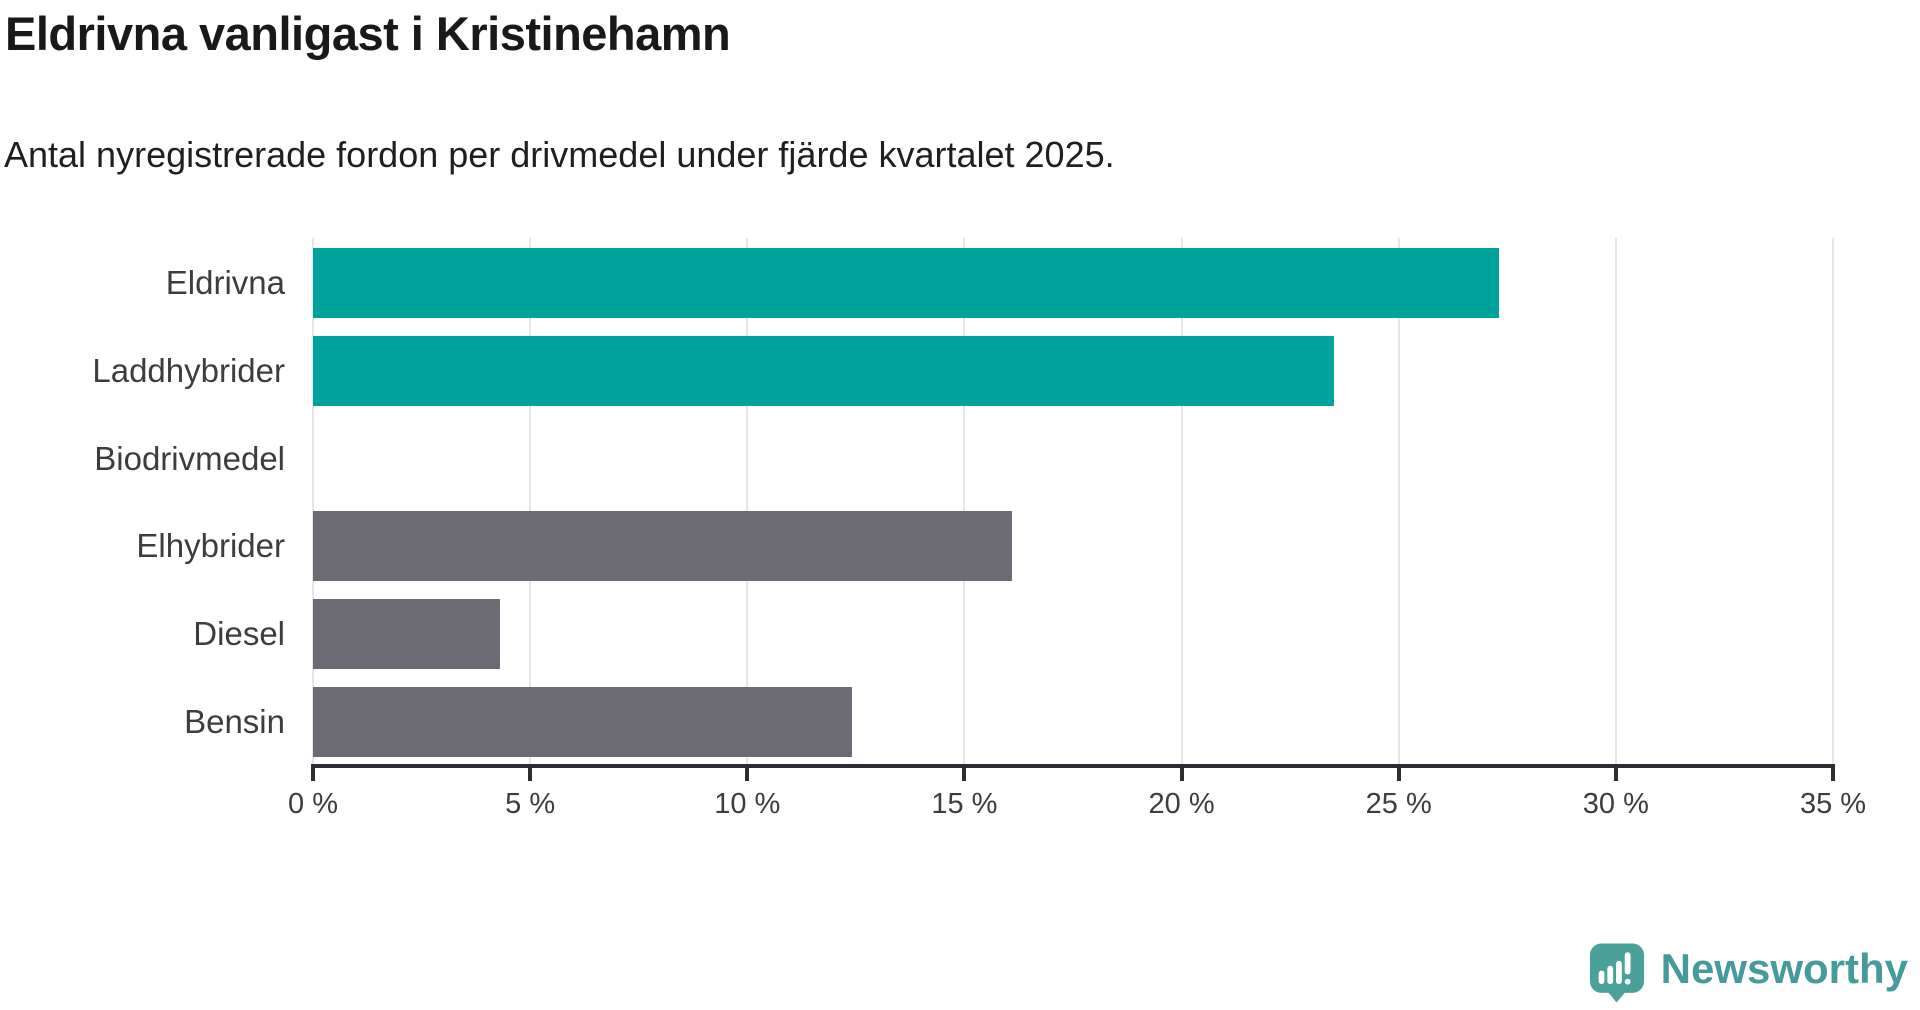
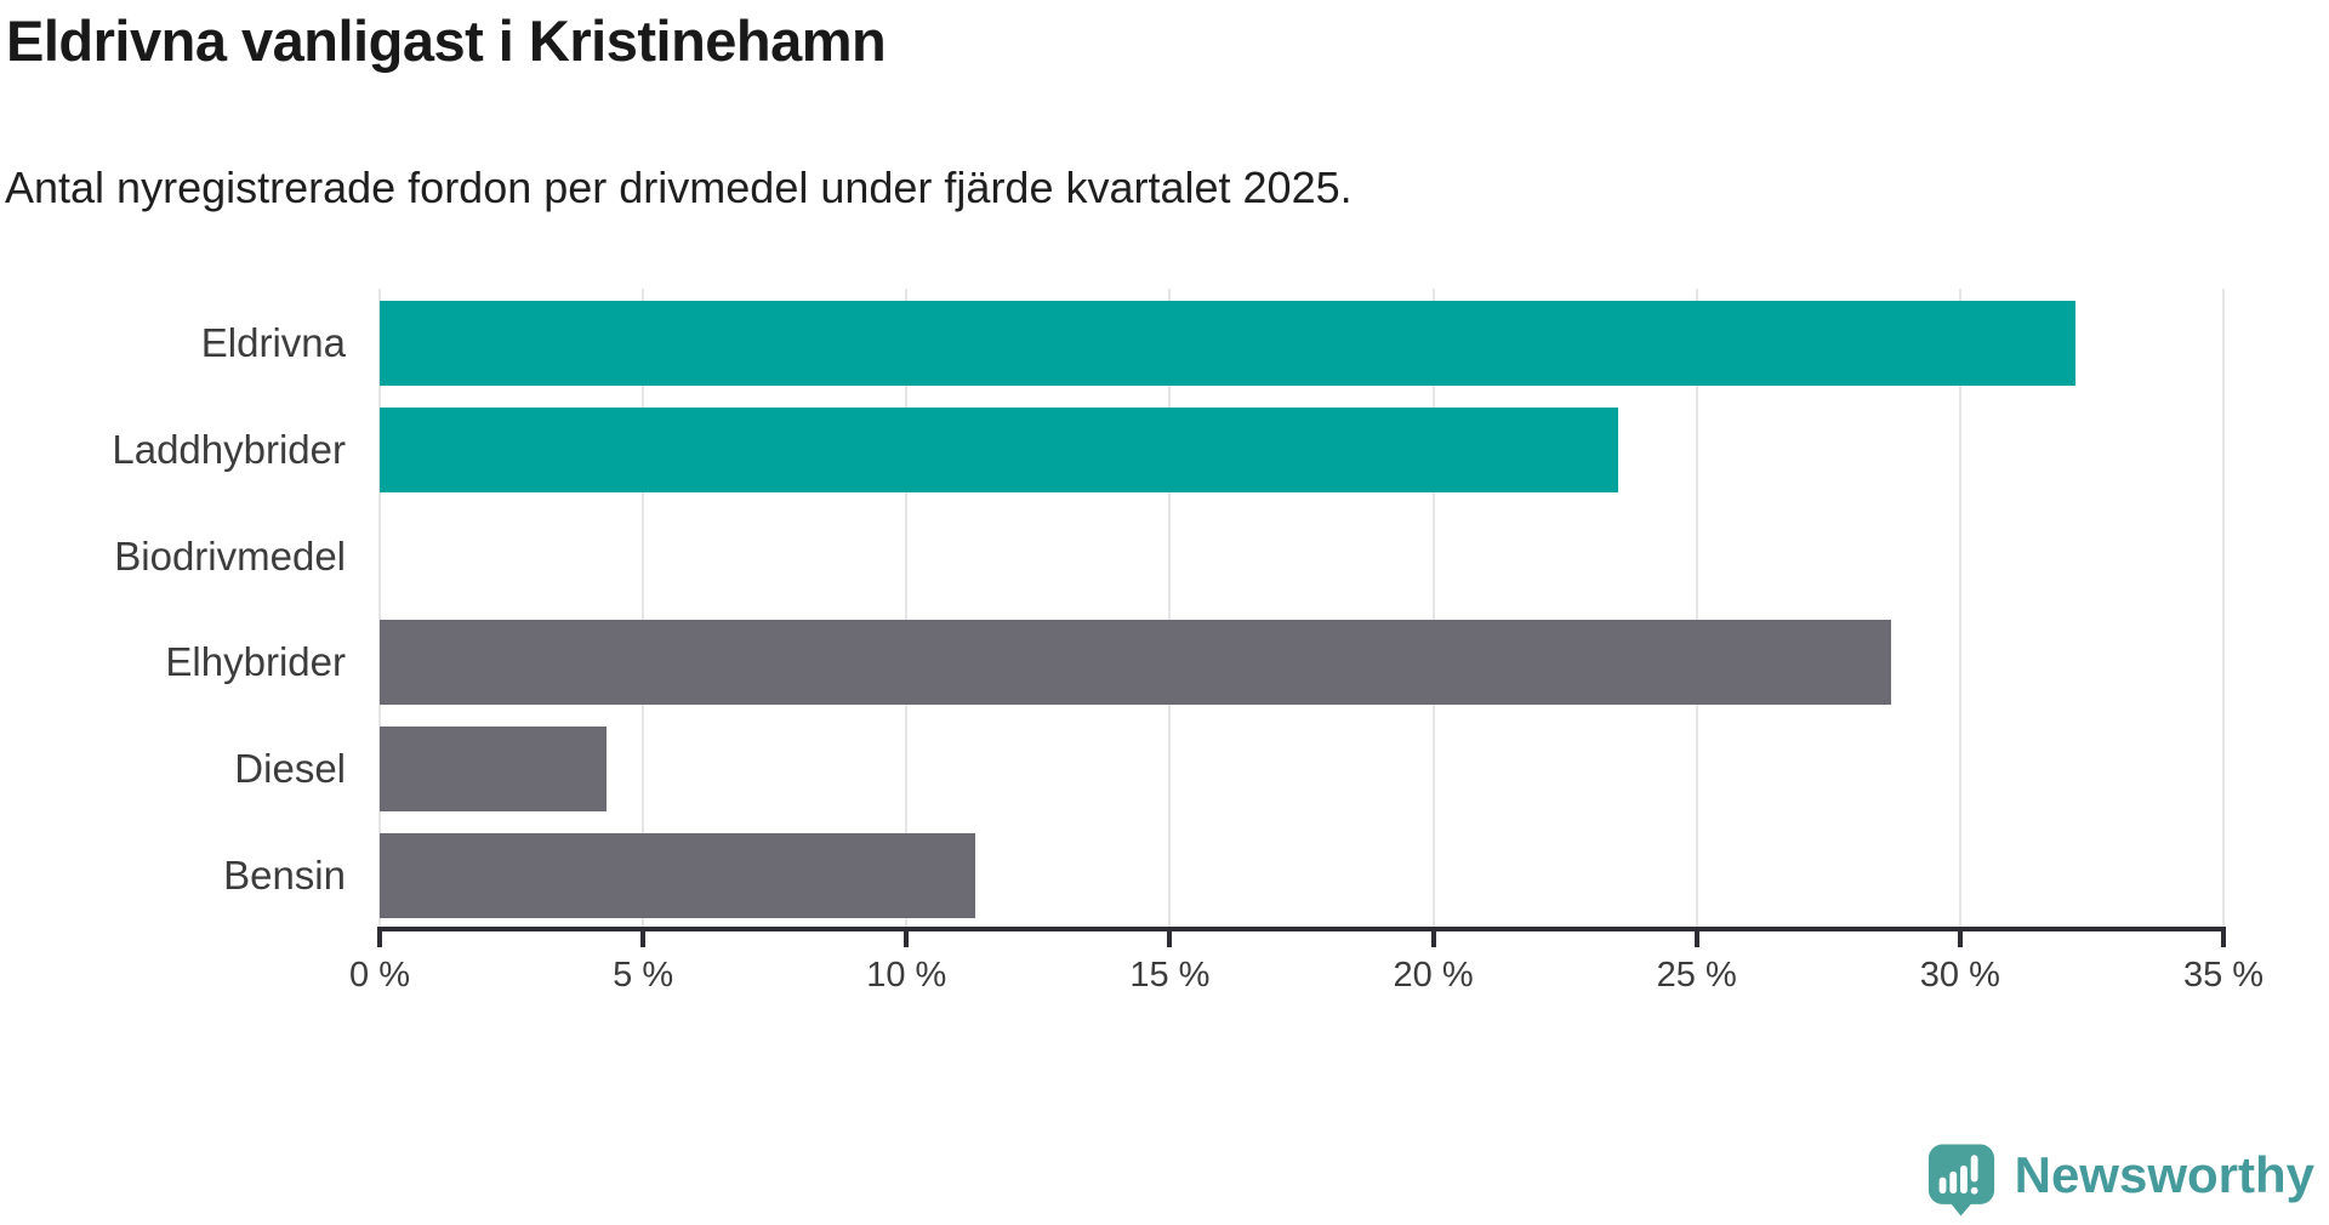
Eldrivna: 27.3% -> 32.2%
Elhybrider: 16.1% -> 28.7%
Bensin: 12.4% -> 11.3%
